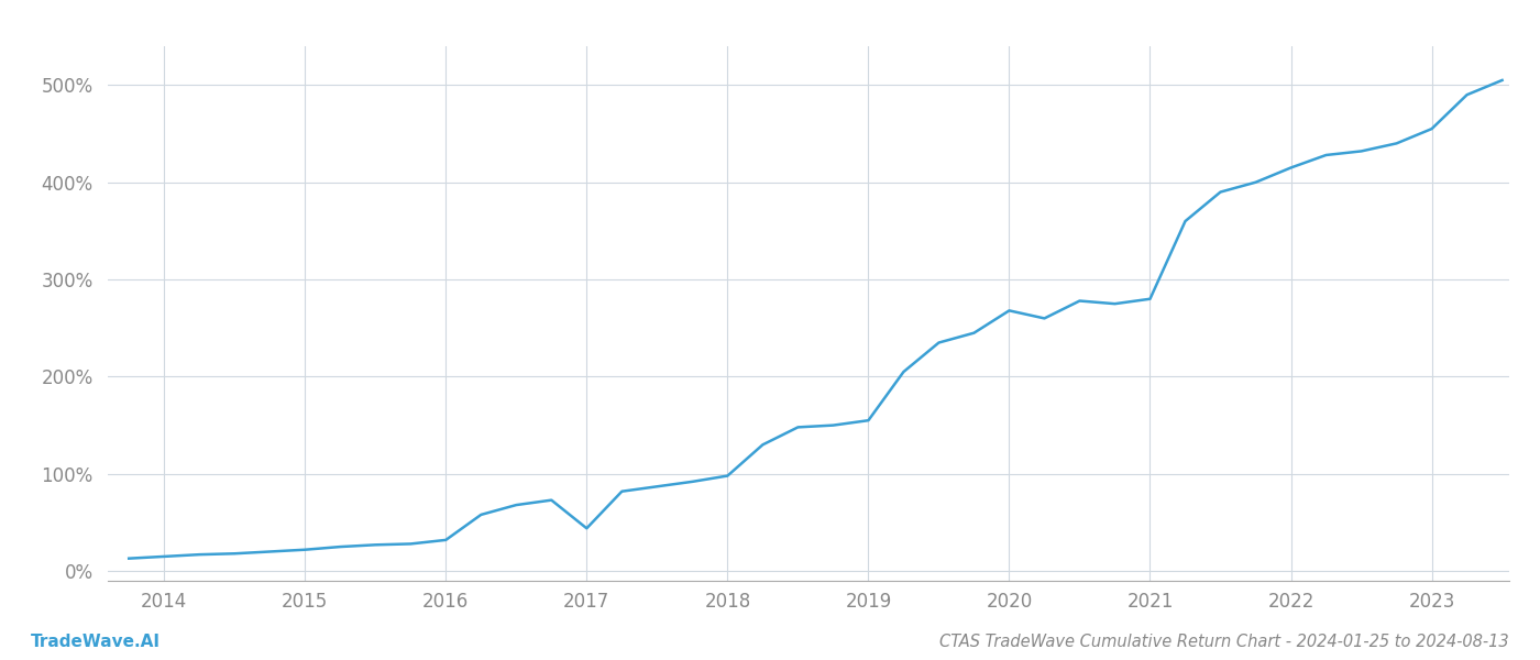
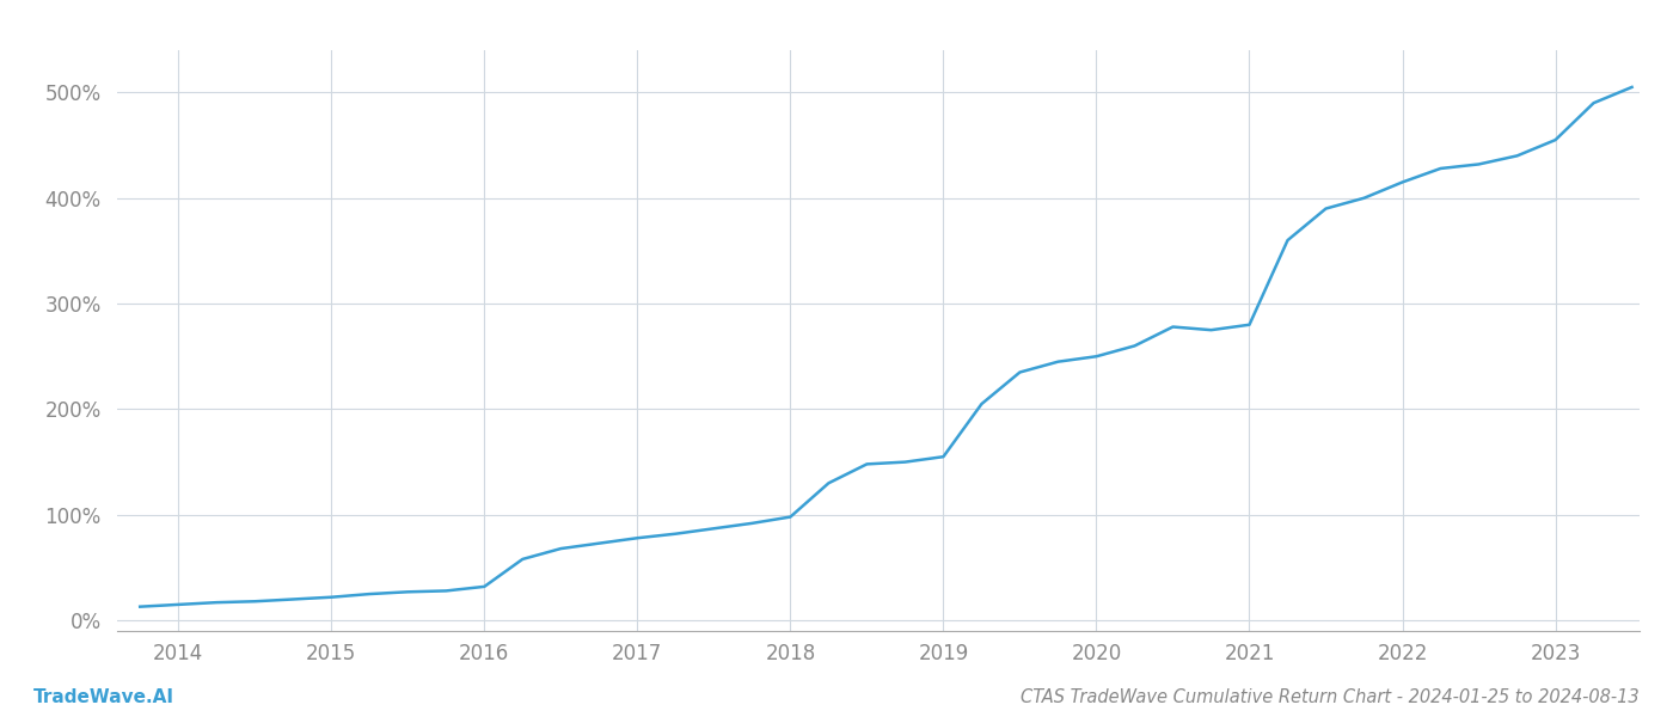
2017: 44% -> 78%
2020: 268% -> 250%
